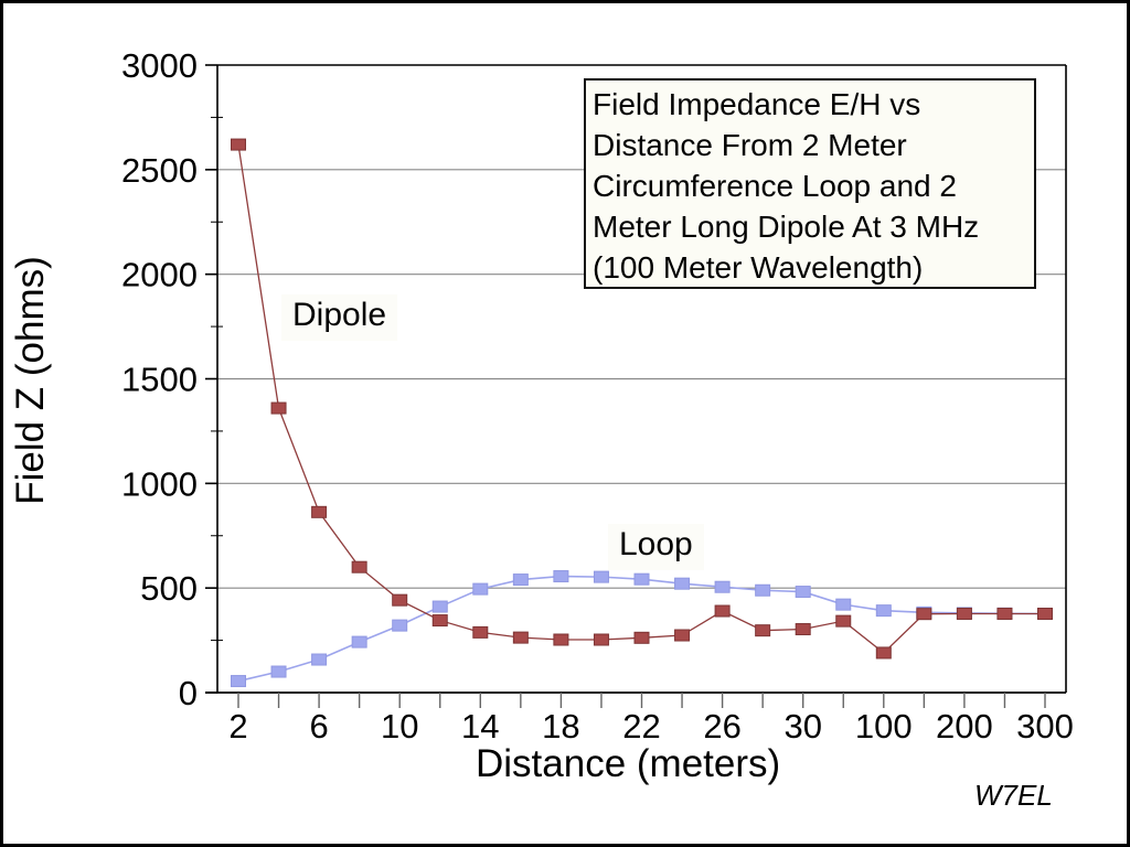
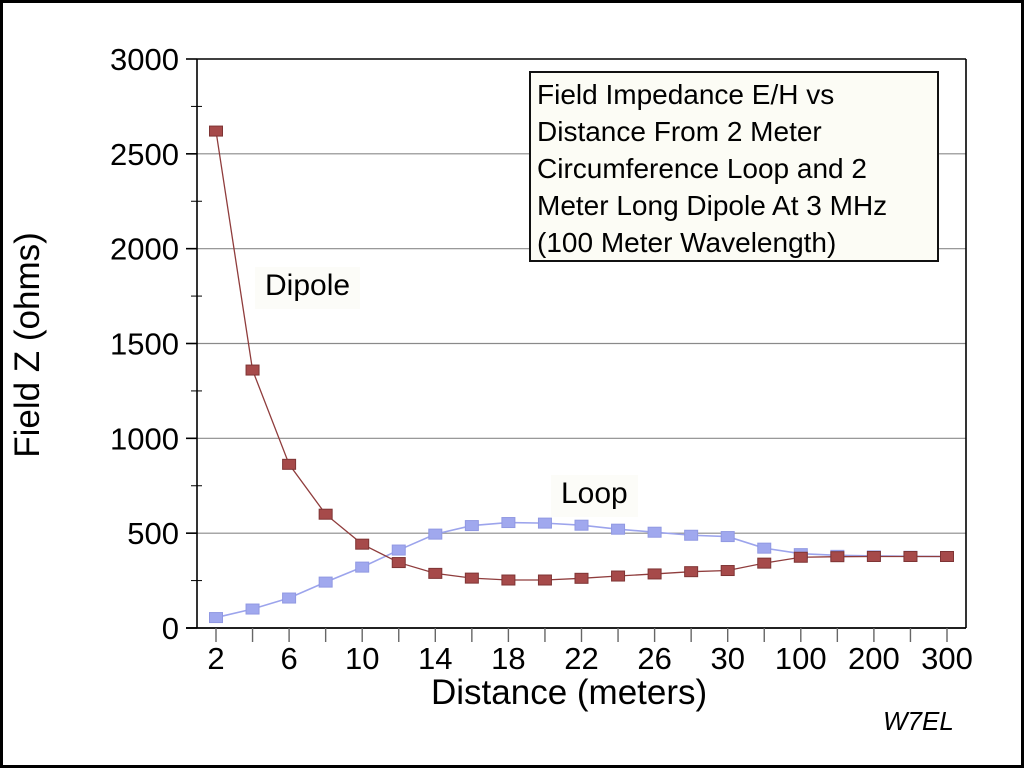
Dipole/26: 390 -> 280
Dipole/100: 190 -> 370
